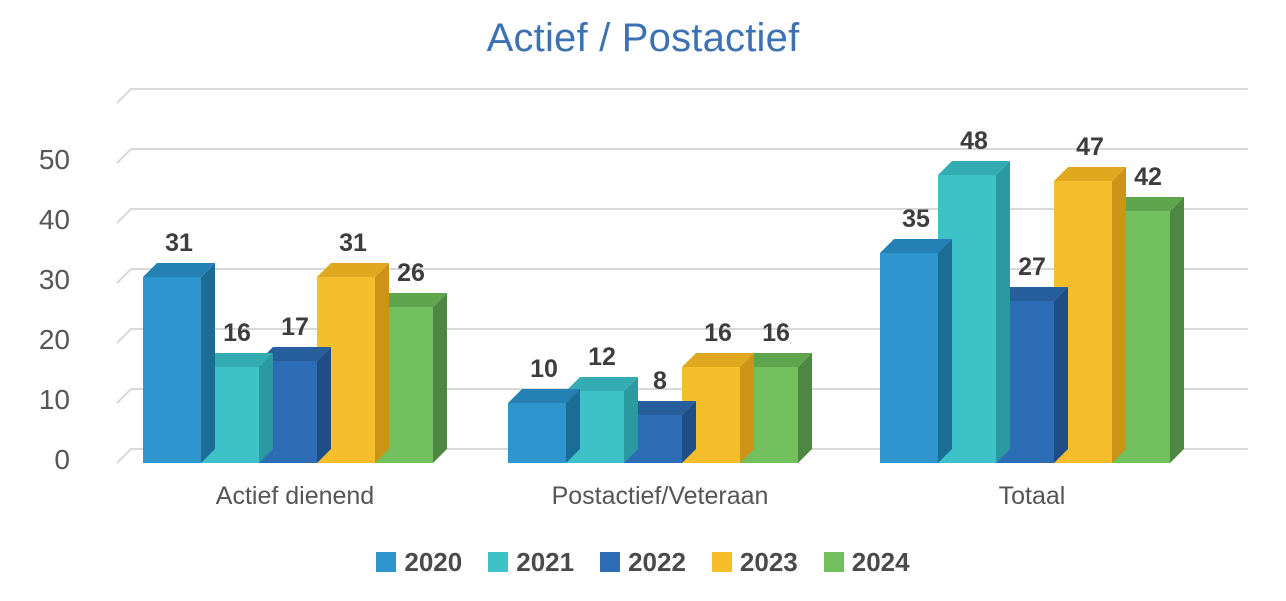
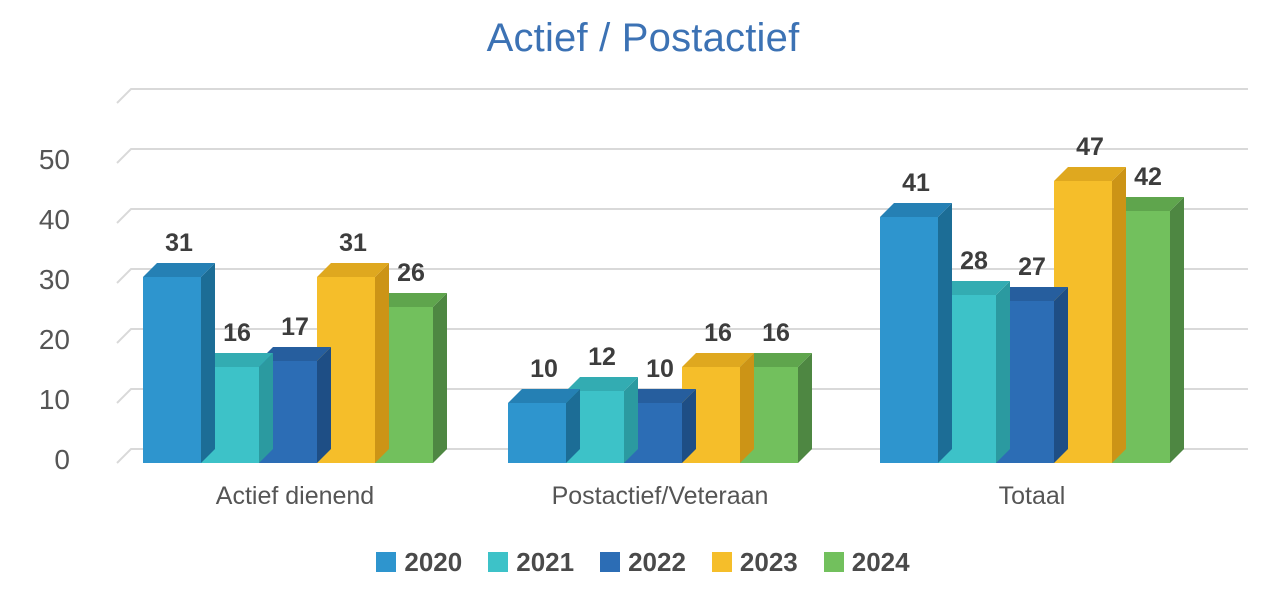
2022/Postactief/Veteraan: 8 -> 10
2020/Totaal: 35 -> 41
2021/Totaal: 48 -> 28
